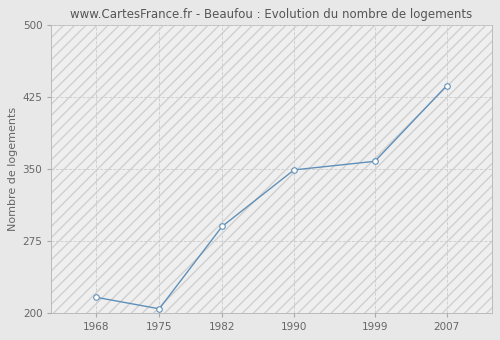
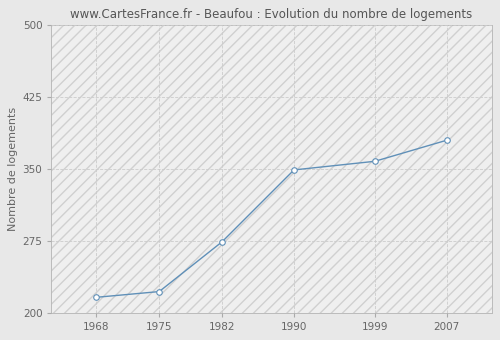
1975: 204 -> 222
1982: 290 -> 274
2007: 437 -> 380
